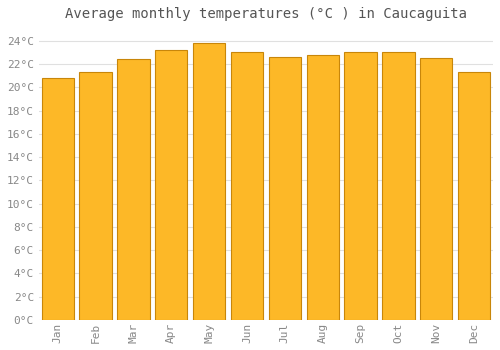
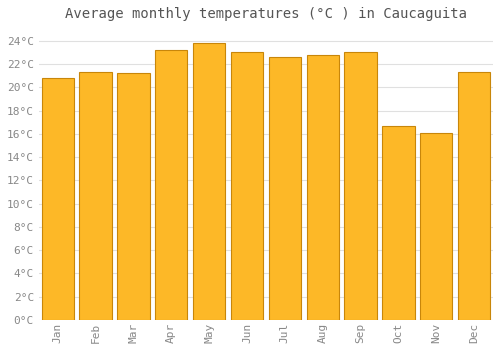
Mar: 22.4°C -> 21.2°C
Oct: 23.0°C -> 16.7°C
Nov: 22.5°C -> 16.1°C
